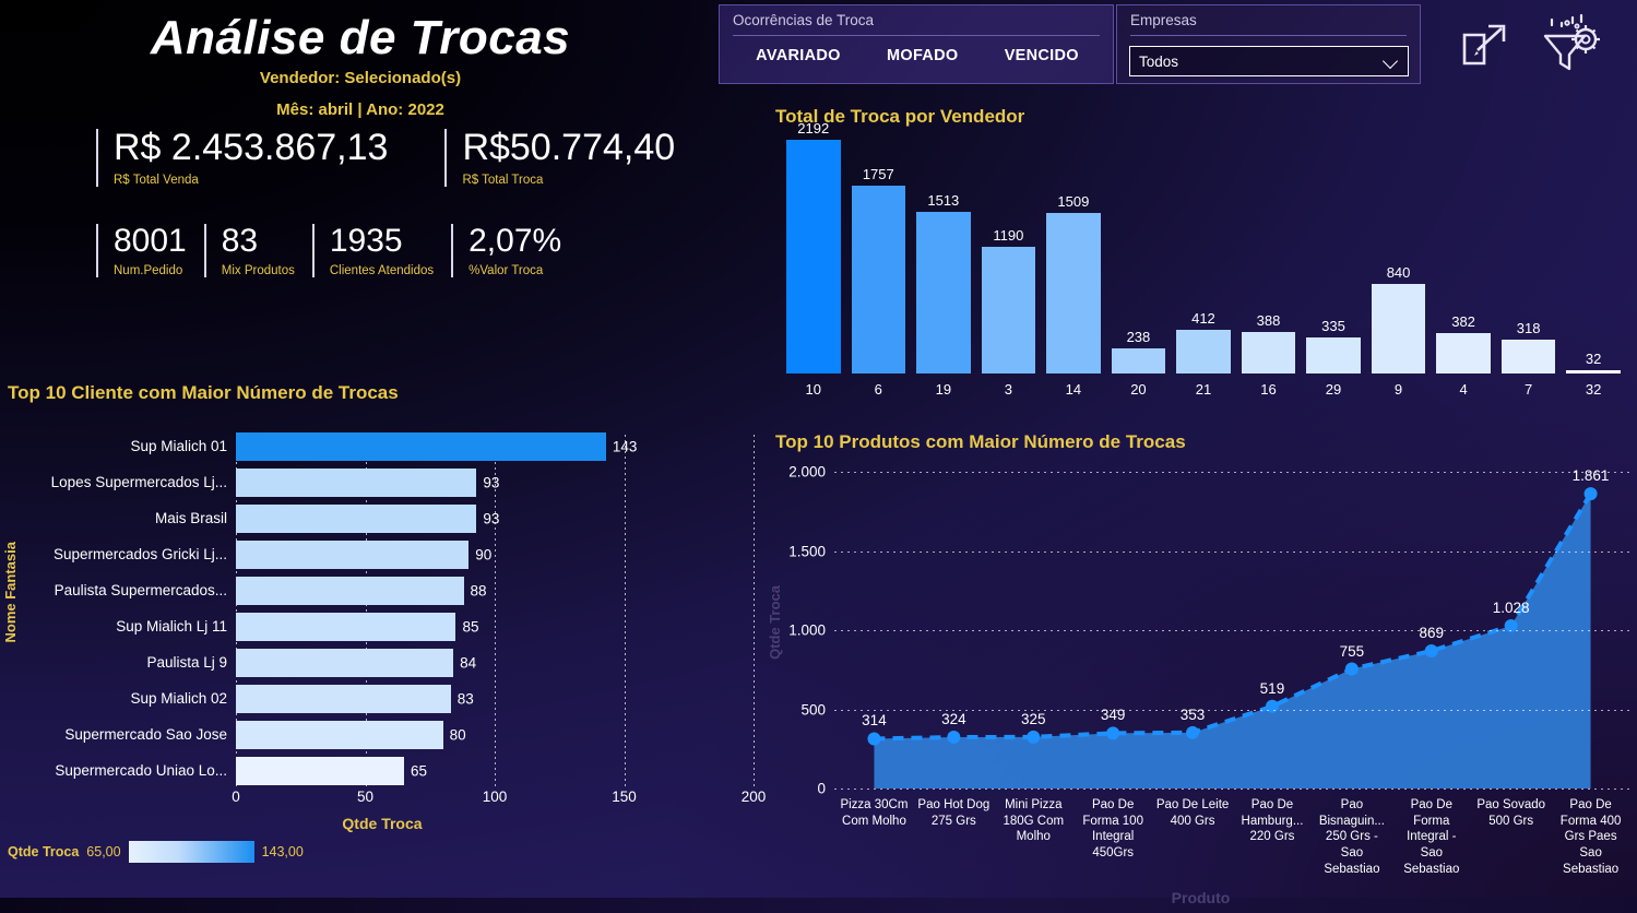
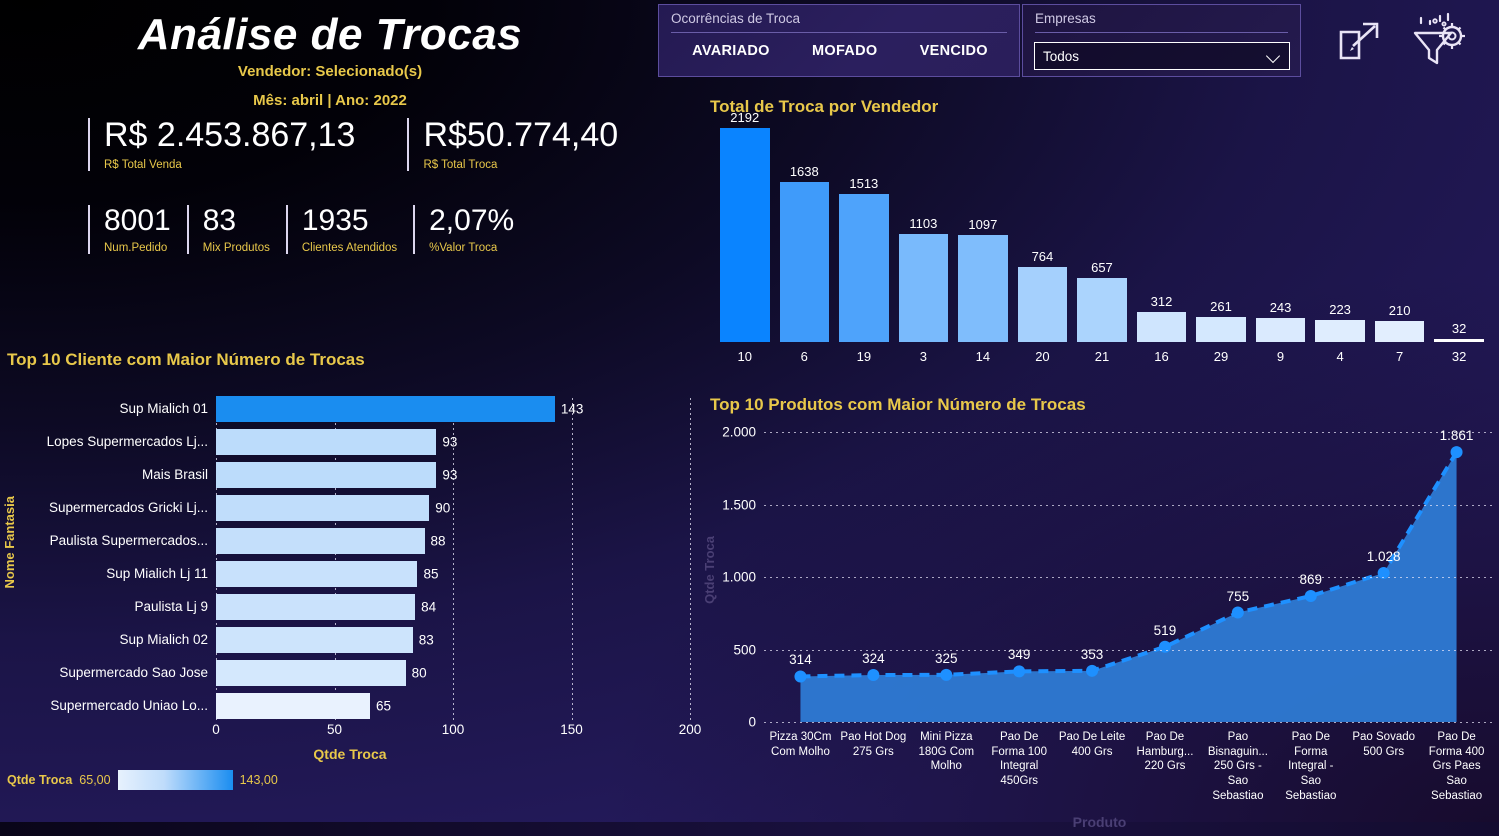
Total de Troca por Vendedor/6: 1757 -> 1638
Total de Troca por Vendedor/3: 1190 -> 1103
Total de Troca por Vendedor/14: 1509 -> 1097
Total de Troca por Vendedor/20: 238 -> 764
Total de Troca por Vendedor/21: 412 -> 657
Total de Troca por Vendedor/16: 388 -> 312
Total de Troca por Vendedor/29: 335 -> 261
Total de Troca por Vendedor/9: 840 -> 243
Total de Troca por Vendedor/4: 382 -> 223
Total de Troca por Vendedor/7: 318 -> 210
